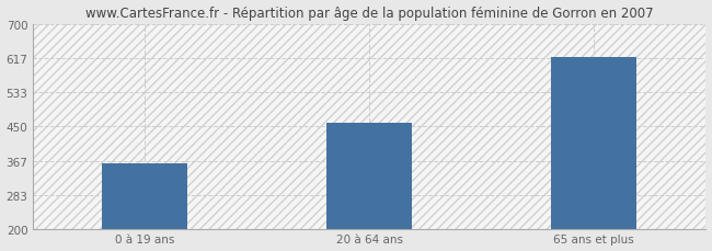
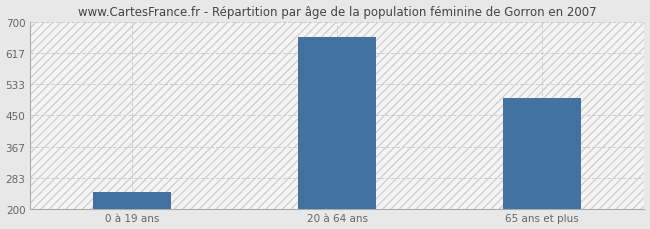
0 à 19 ans: 360 -> 247
20 à 64 ans: 460 -> 660
65 ans et plus: 620 -> 497
